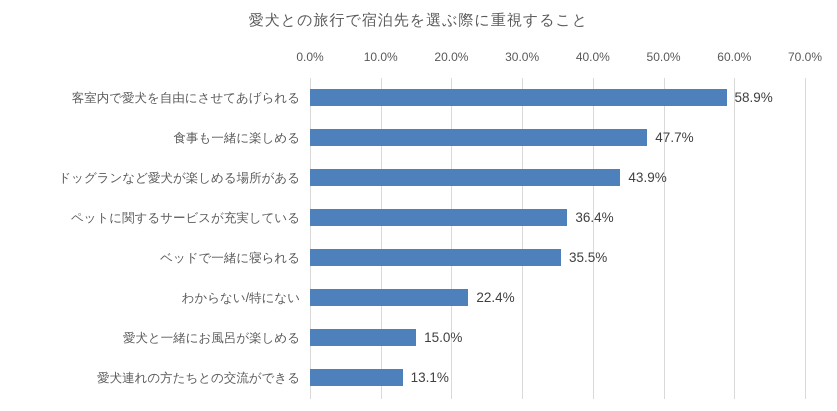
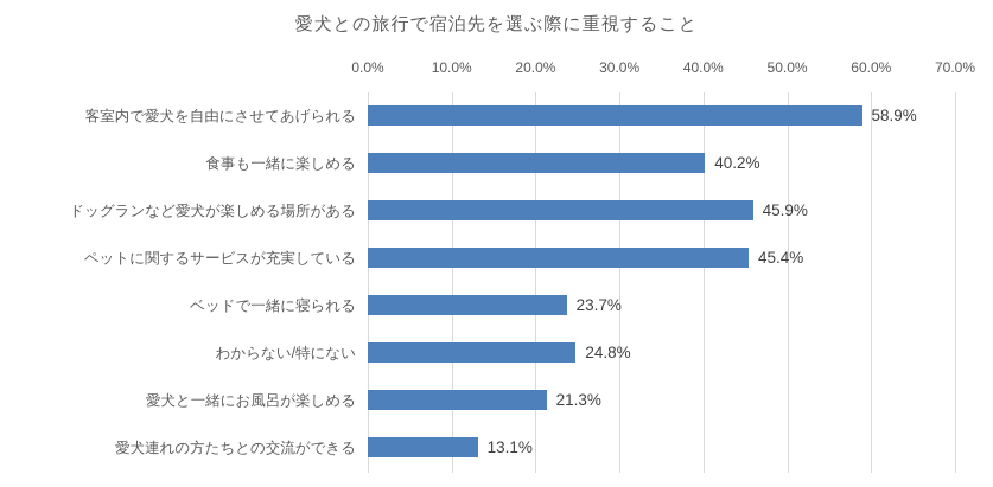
食事も一緒に楽しめる: 47.7% -> 40.2%
ドッグランなど愛犬が楽しめる場所がある: 43.9% -> 45.9%
ペットに関するサービスが充実している: 36.4% -> 45.4%
ベッドで一緒に寝られる: 35.5% -> 23.7%
わからない/特にない: 22.4% -> 24.8%
愛犬と一緒にお風呂が楽しめる: 15.0% -> 21.3%
